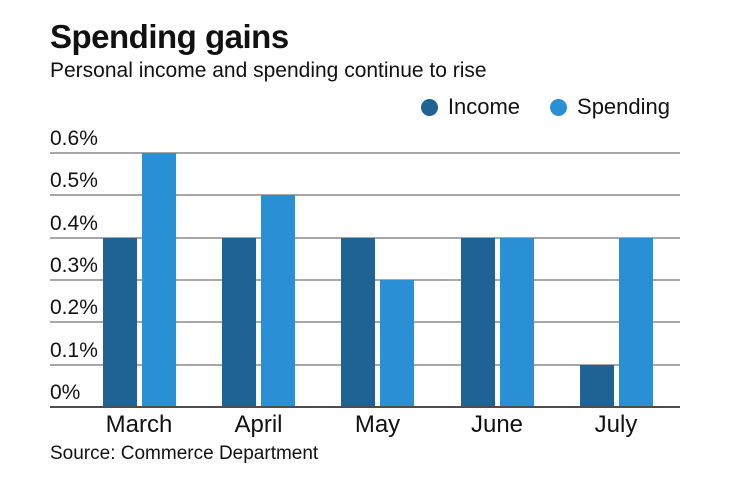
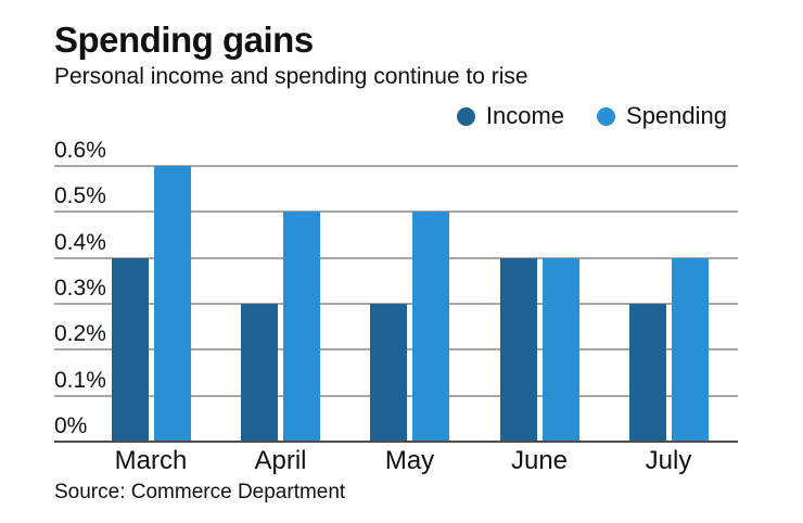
Income/April: 0.4% -> 0.3%
Income/May: 0.4% -> 0.3%
Spending/May: 0.3% -> 0.5%
Income/July: 0.1% -> 0.3%
